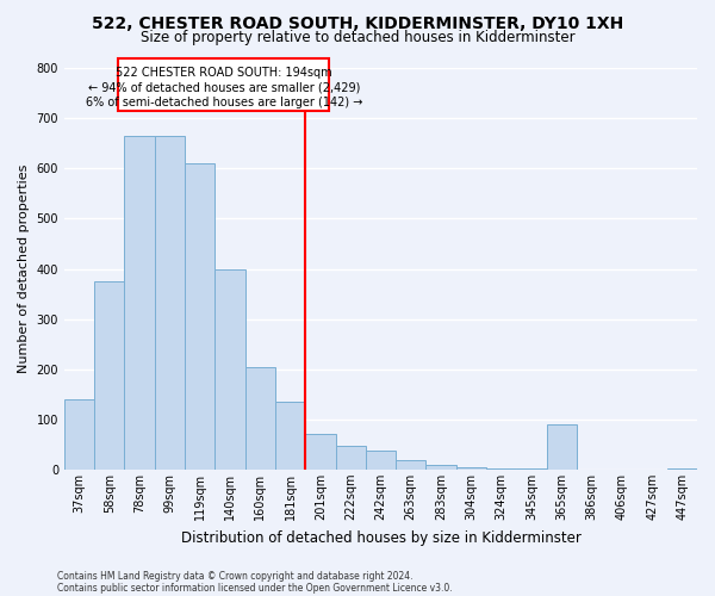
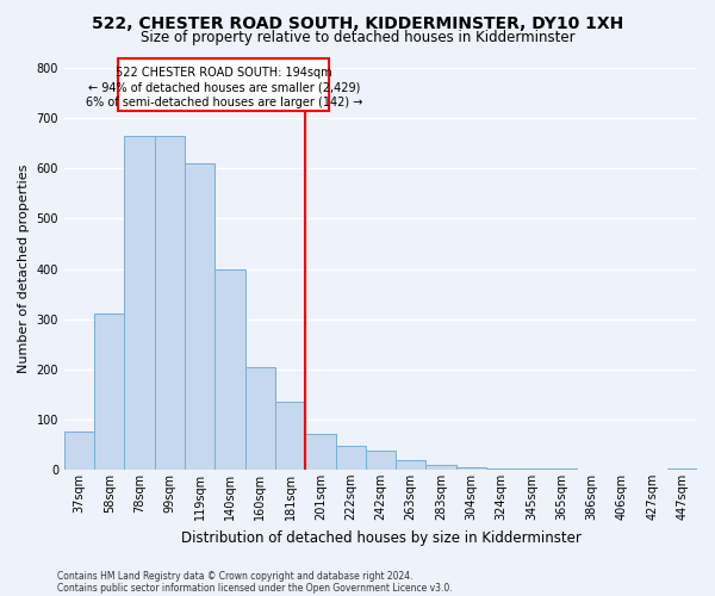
37sqm: 140 -> 75
58sqm: 375 -> 310
365sqm: 90 -> 1
